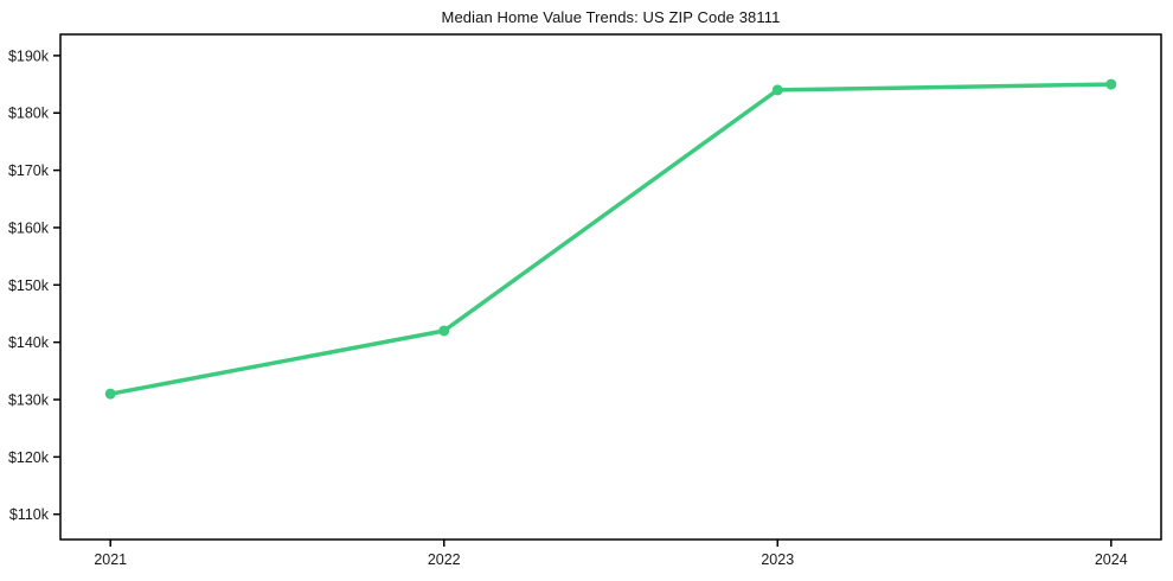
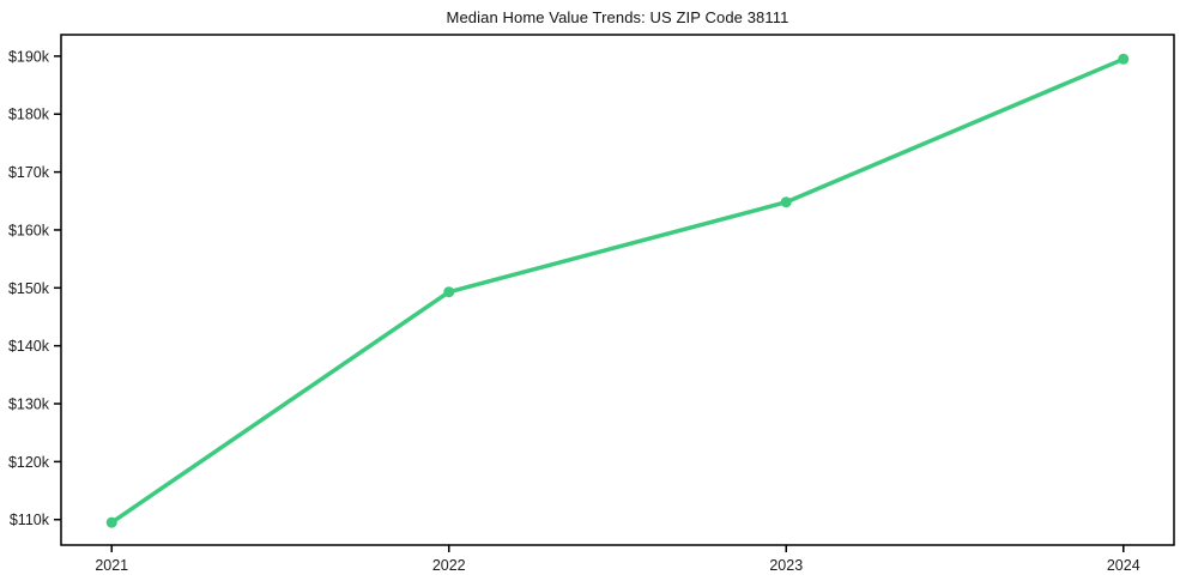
2021: $131k -> $110k
2022: $142k -> $149k
2023: $184k -> $165k
2024: $185k -> $190k
